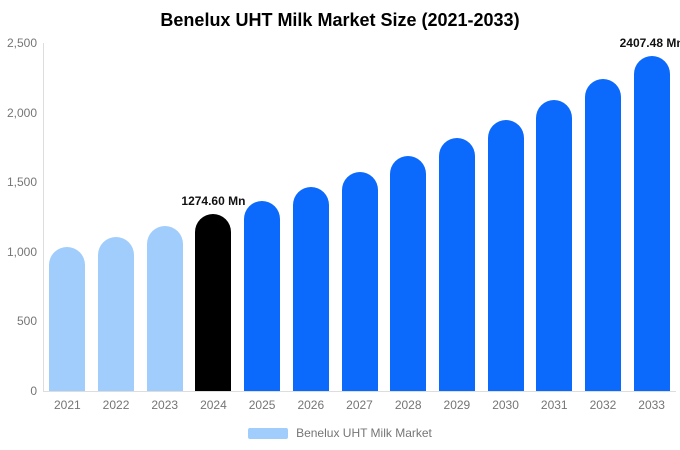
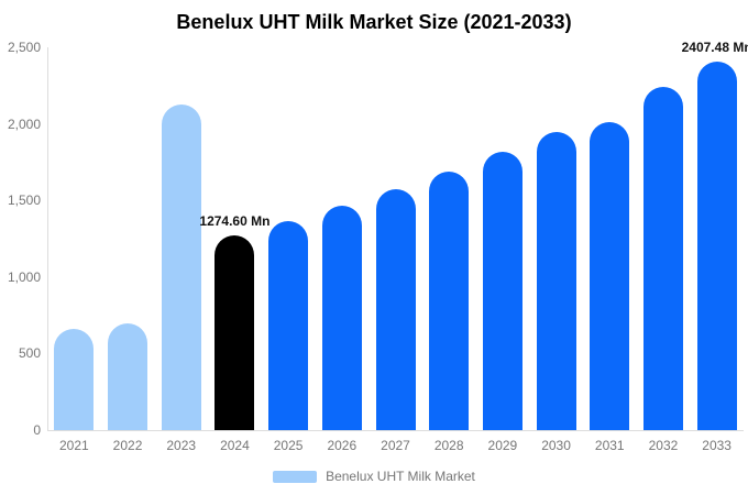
2021: 1030 -> 660
2022: 1110 -> 700
2023: 1190 -> 2130
2031: 2090 -> 2010
